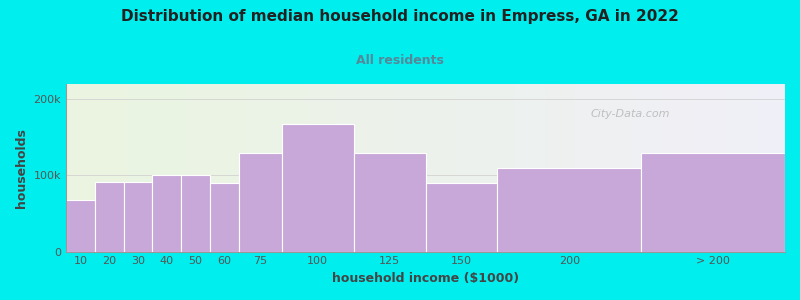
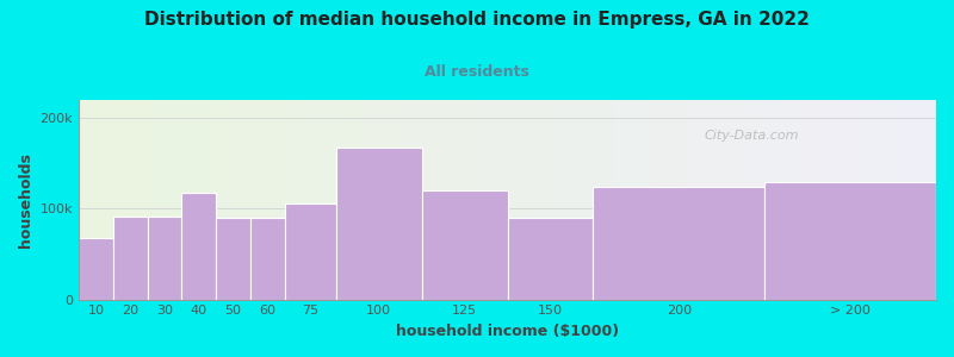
40: 100k -> 118k
50: 100k -> 90k
75: 130k -> 106k
125: 130k -> 120k
200: 110k -> 124k
